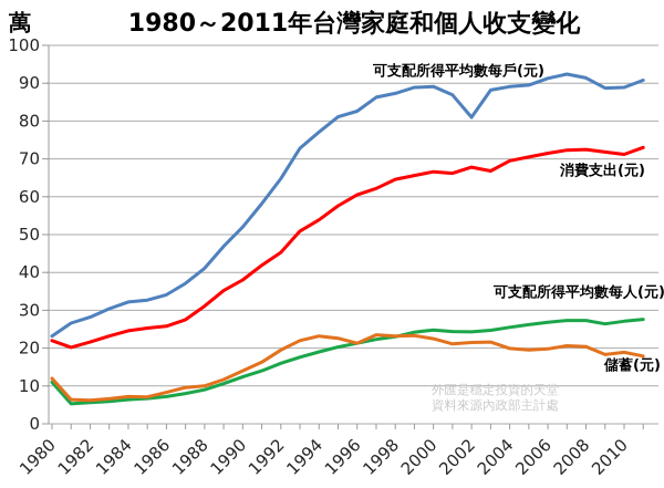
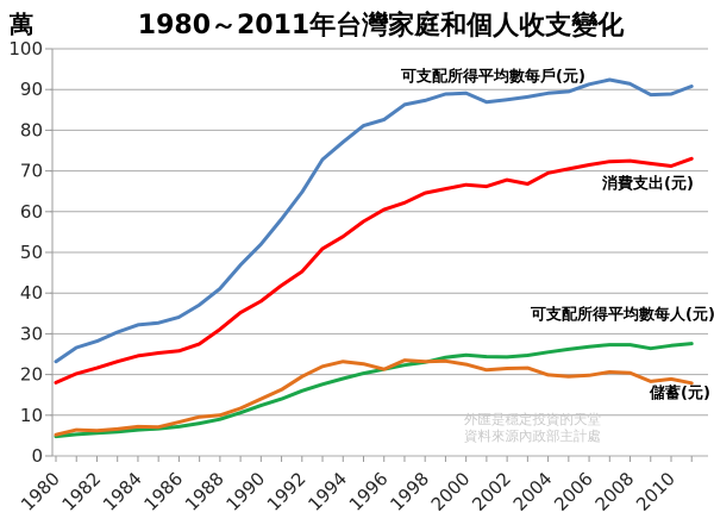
消費支出(元)/1980: 22 -> 18
可支配所得平均數每人(元)/1980: 11 -> 5
儲蓄(元)/1980: 12 -> 5
可支配所得平均數每戶(元)/2002: 81 -> 88
